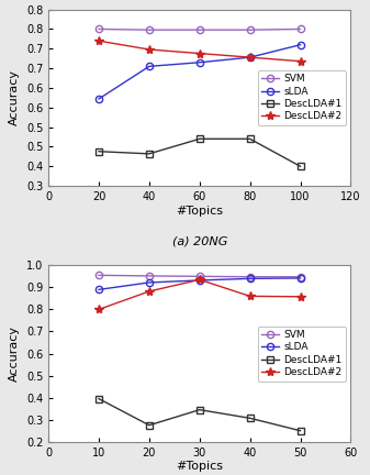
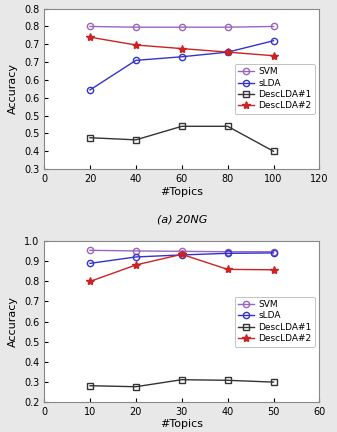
DescLDA#1/10: 0.395 -> 0.280
DescLDA#1/30: 0.345 -> 0.310
DescLDA#1/50: 0.250 -> 0.298
